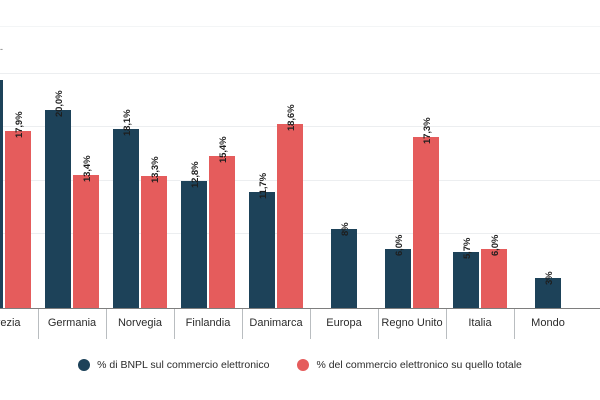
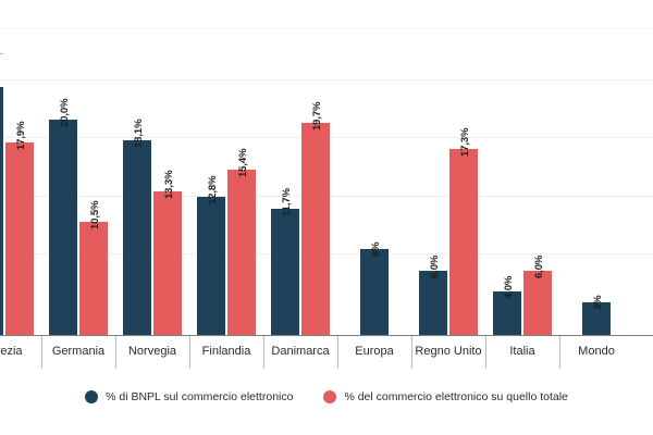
% del commercio elettronico su quello totale/Germania: 13,4% -> 10,5%
% del commercio elettronico su quello totale/Danimarca: 18,6% -> 19,7%
% di BNPL sul commercio elettronico/Italia: 5,7% -> 4,0%
